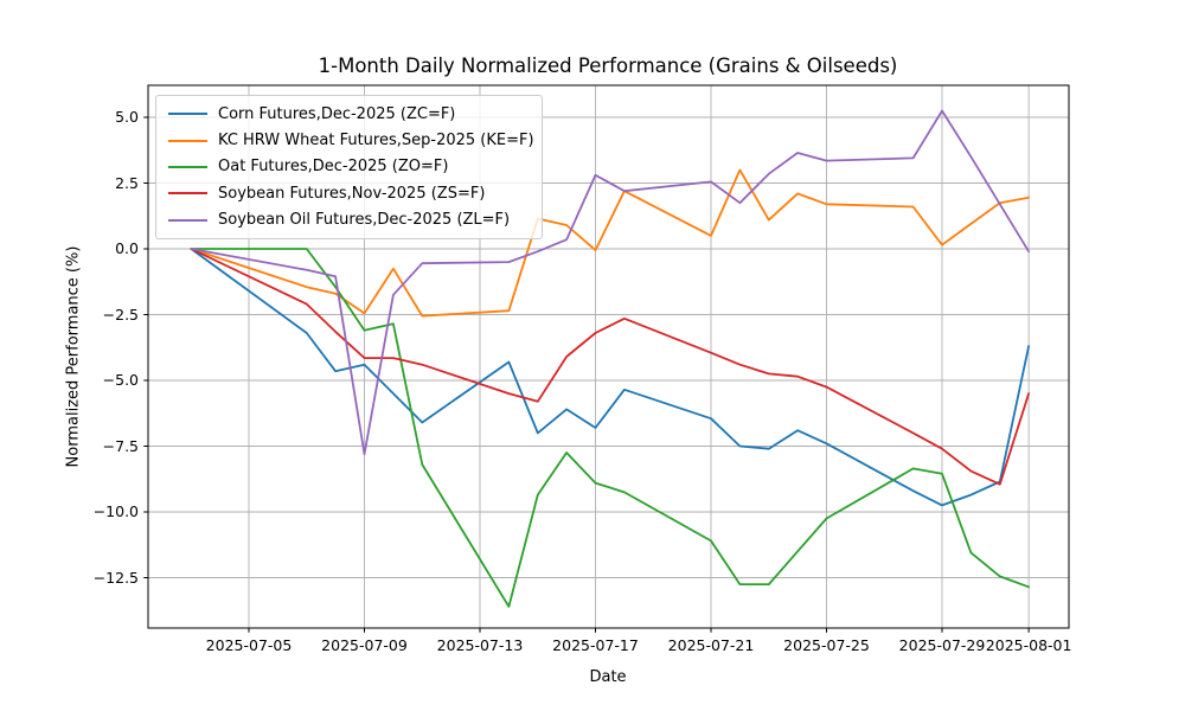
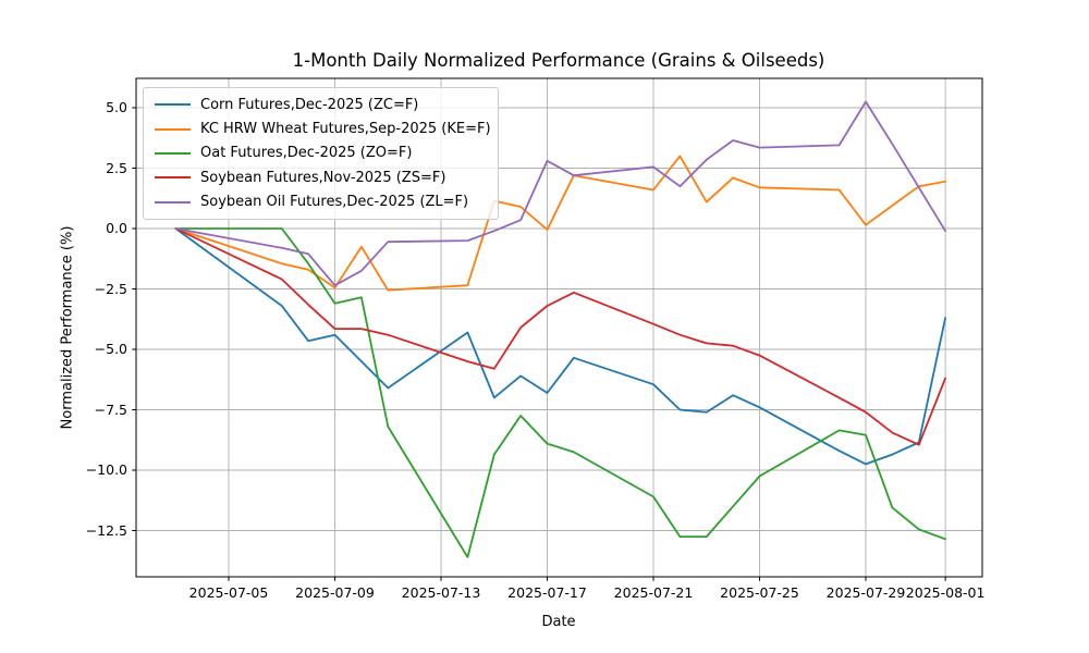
Soybean Oil Futures,Dec-2025 (ZL=F)/2025-07-09: -7.8 -> -2.4
KC HRW Wheat Futures,Sep-2025 (KE=F)/2025-07-21: 0.5 -> 1.6
Soybean Futures,Nov-2025 (ZS=F)/2025-08-01: -5.5 -> -6.2
